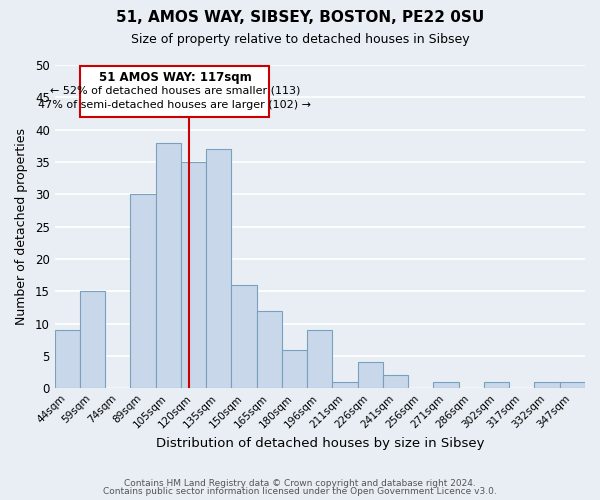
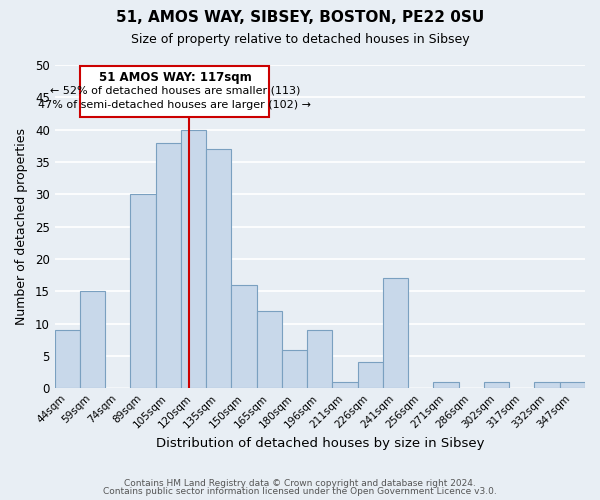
120sqm: 35 -> 40
241sqm: 2 -> 17
